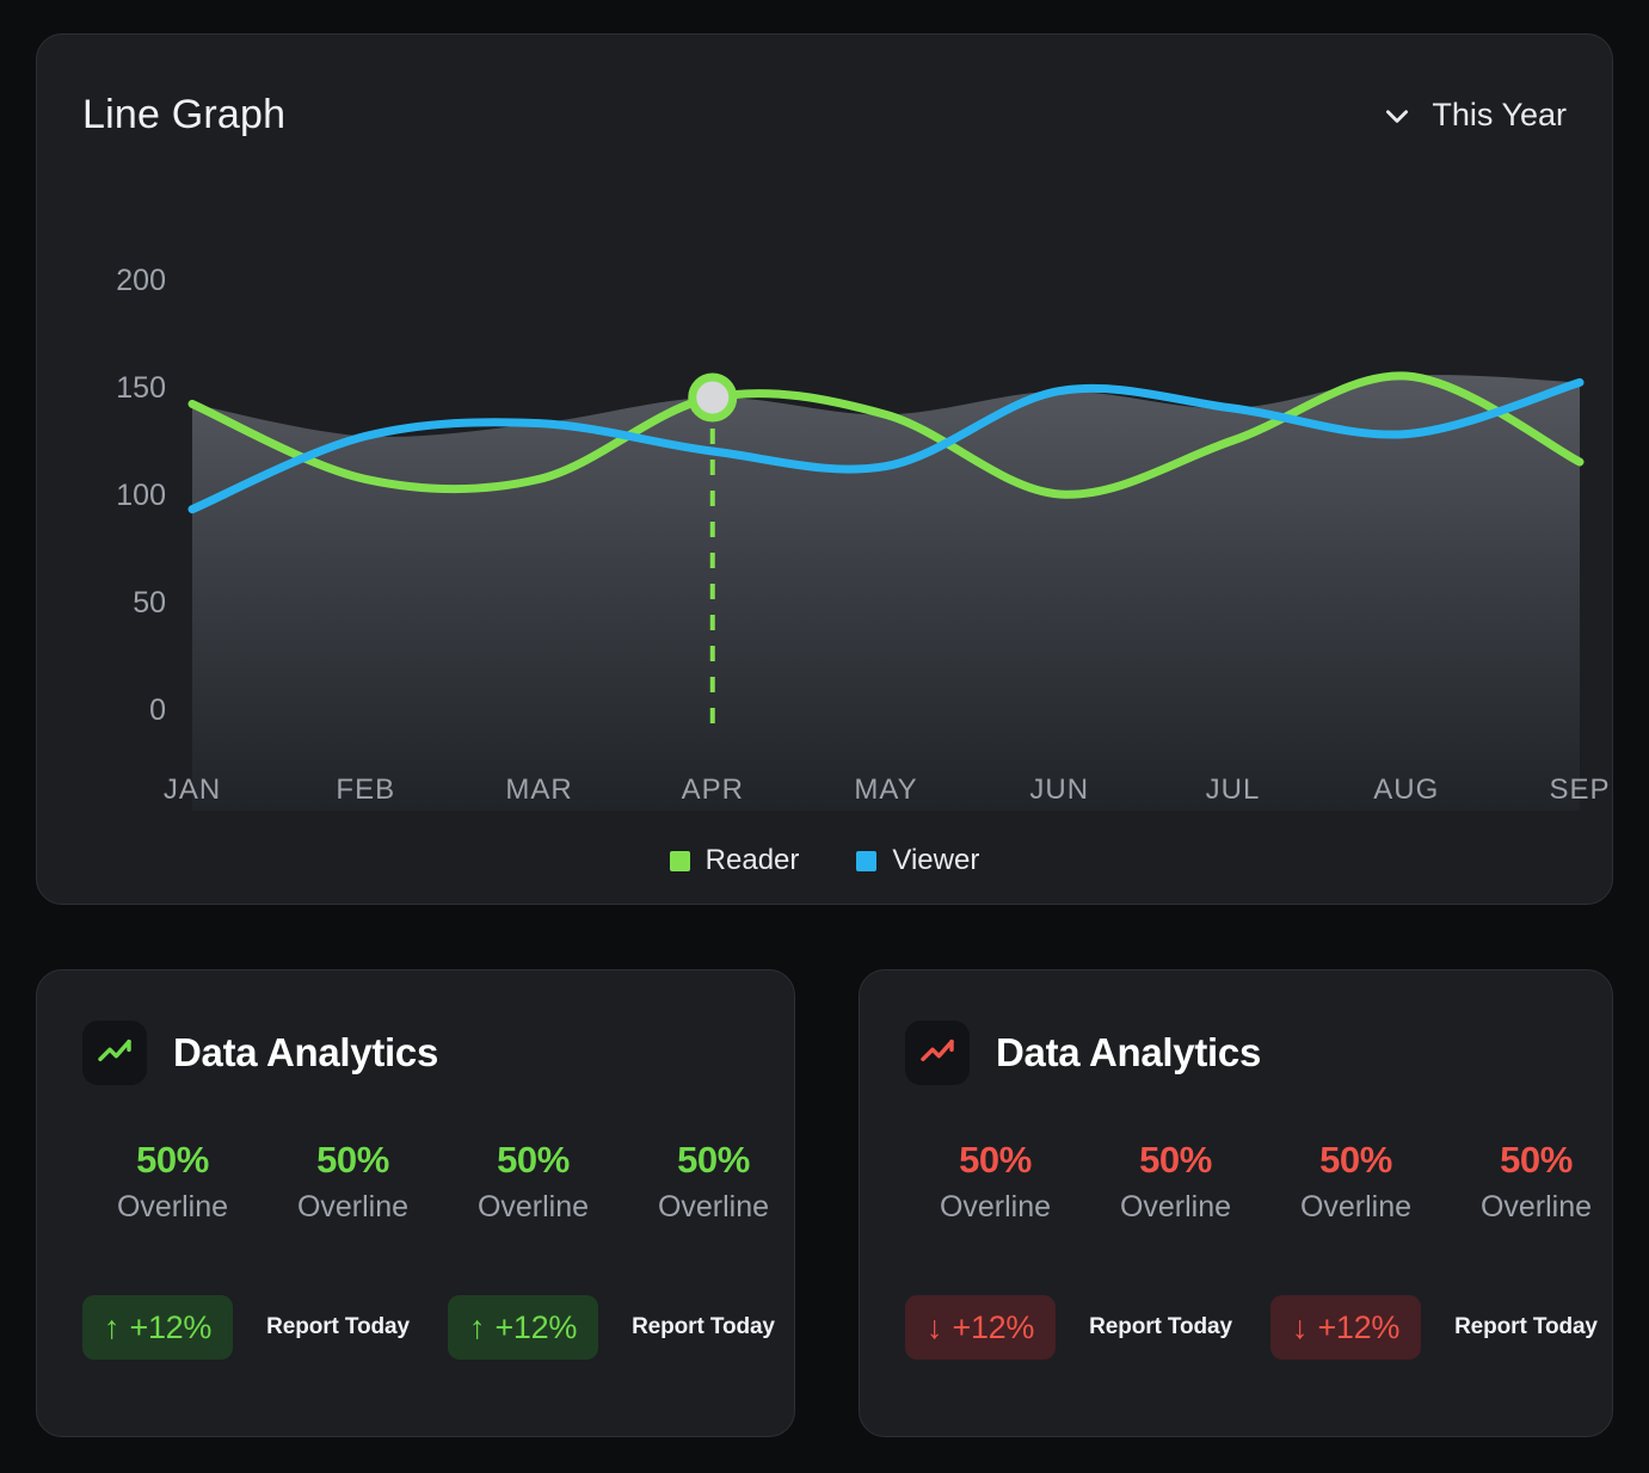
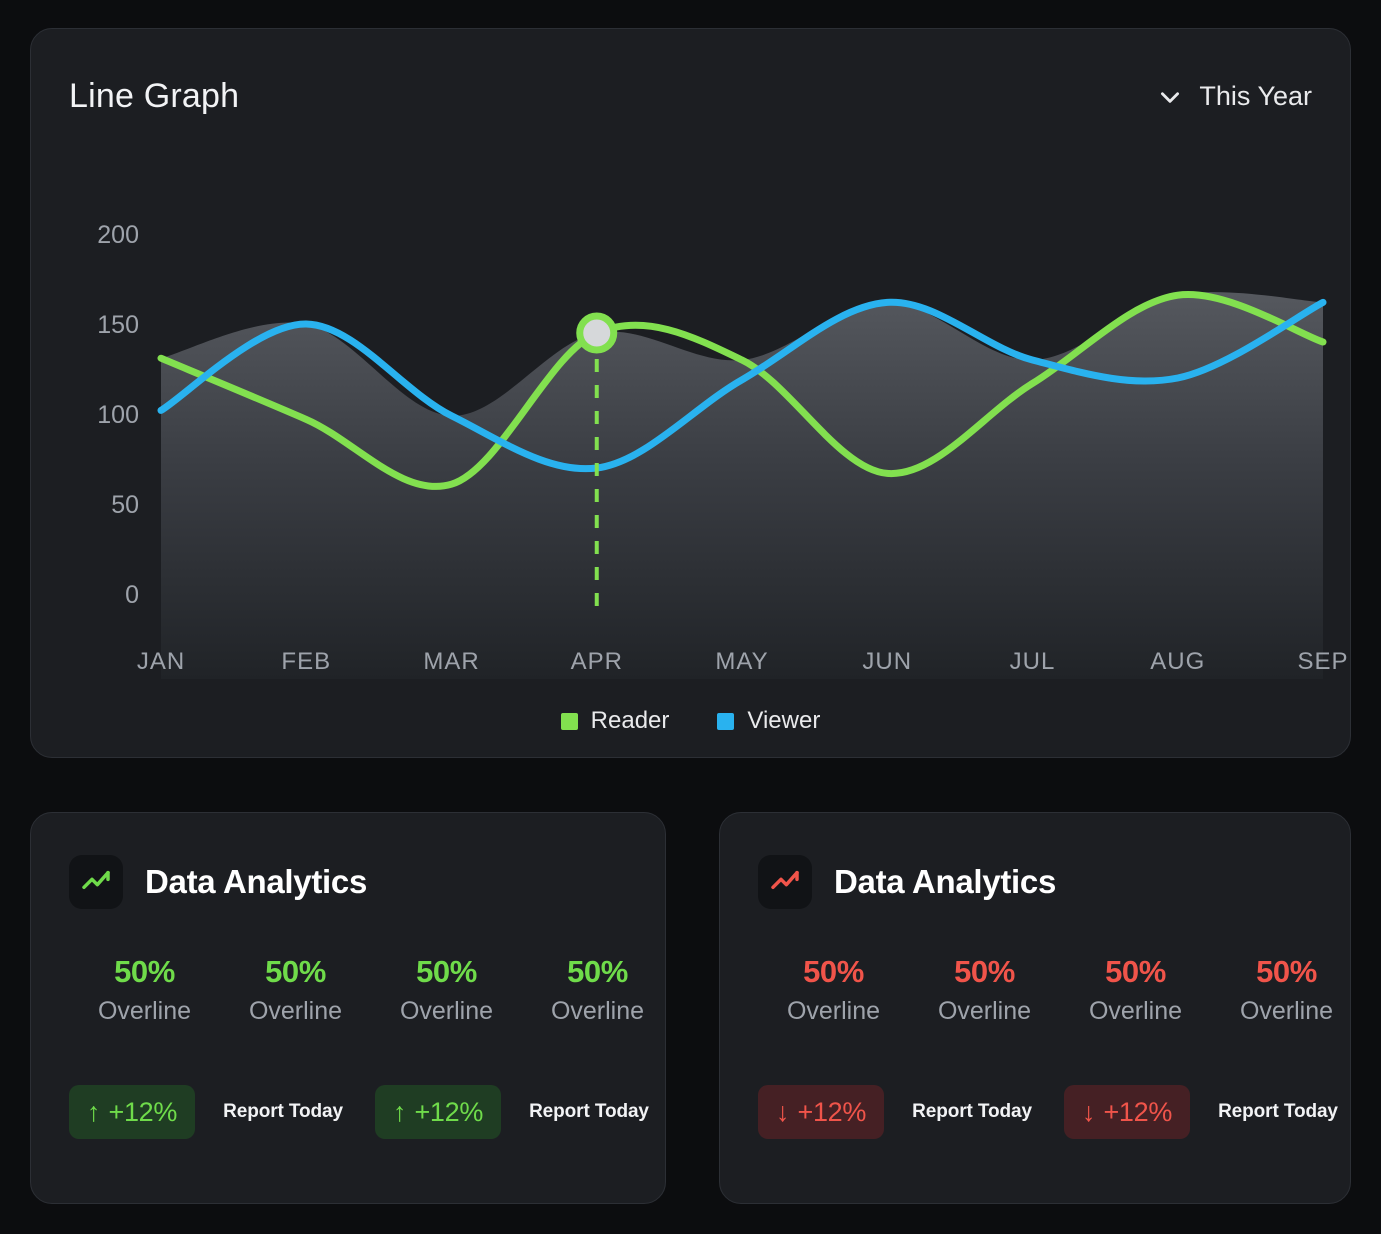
Reader/JAN: 142 -> 131
Viewer/JAN: 93 -> 102
Reader/FEB: 107 -> 97
Viewer/FEB: 127 -> 150
Reader/MAR: 107 -> 61
Viewer/MAR: 133 -> 99
Viewer/APR: 120 -> 70
Reader/MAY: 137 -> 130
Viewer/MAY: 113 -> 119
Reader/JUN: 100 -> 67
Viewer/JUN: 148 -> 162
Reader/JUL: 125 -> 117
Viewer/JUL: 140 -> 130
Reader/AUG: 155 -> 166
Viewer/AUG: 128 -> 120
Reader/SEP: 115 -> 140
Viewer/SEP: 152 -> 162
